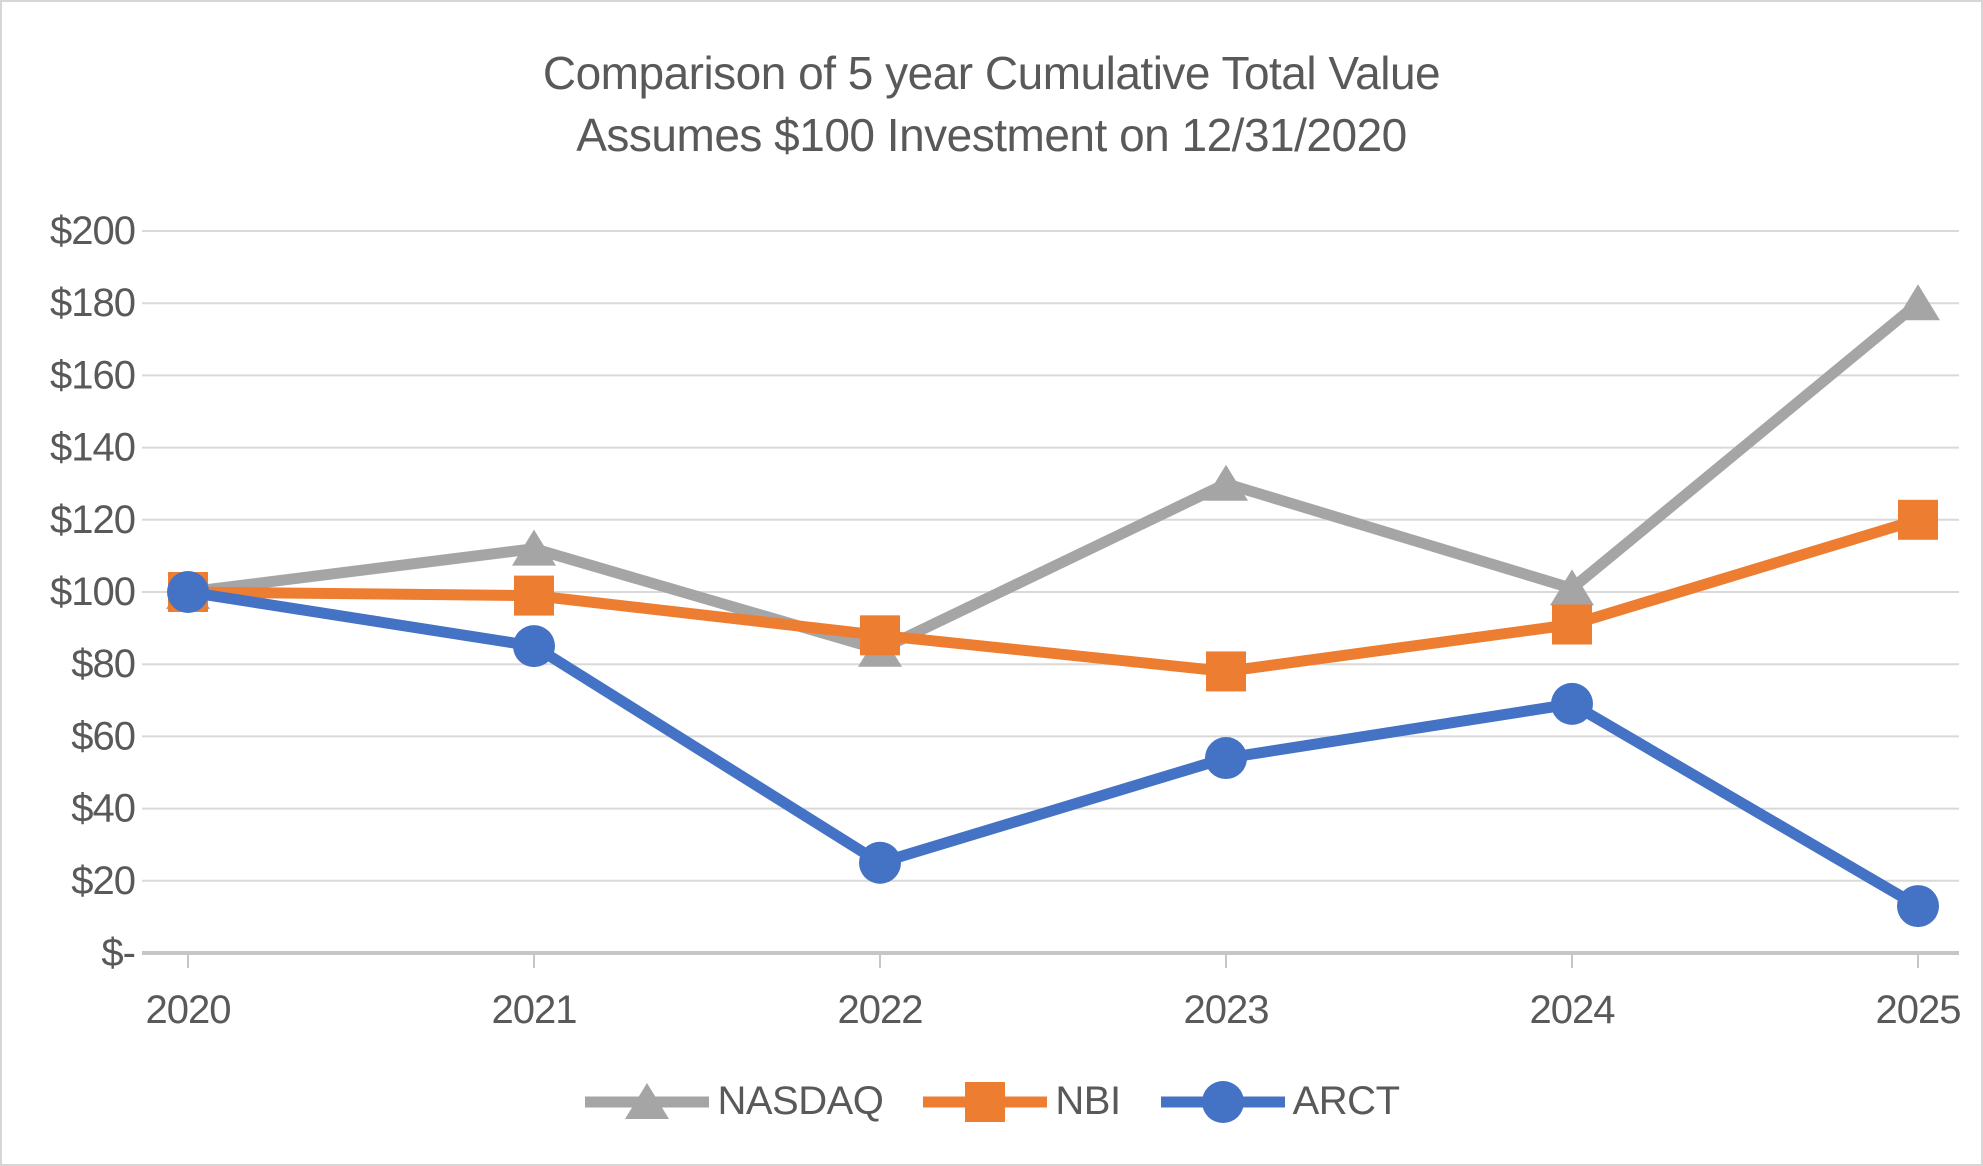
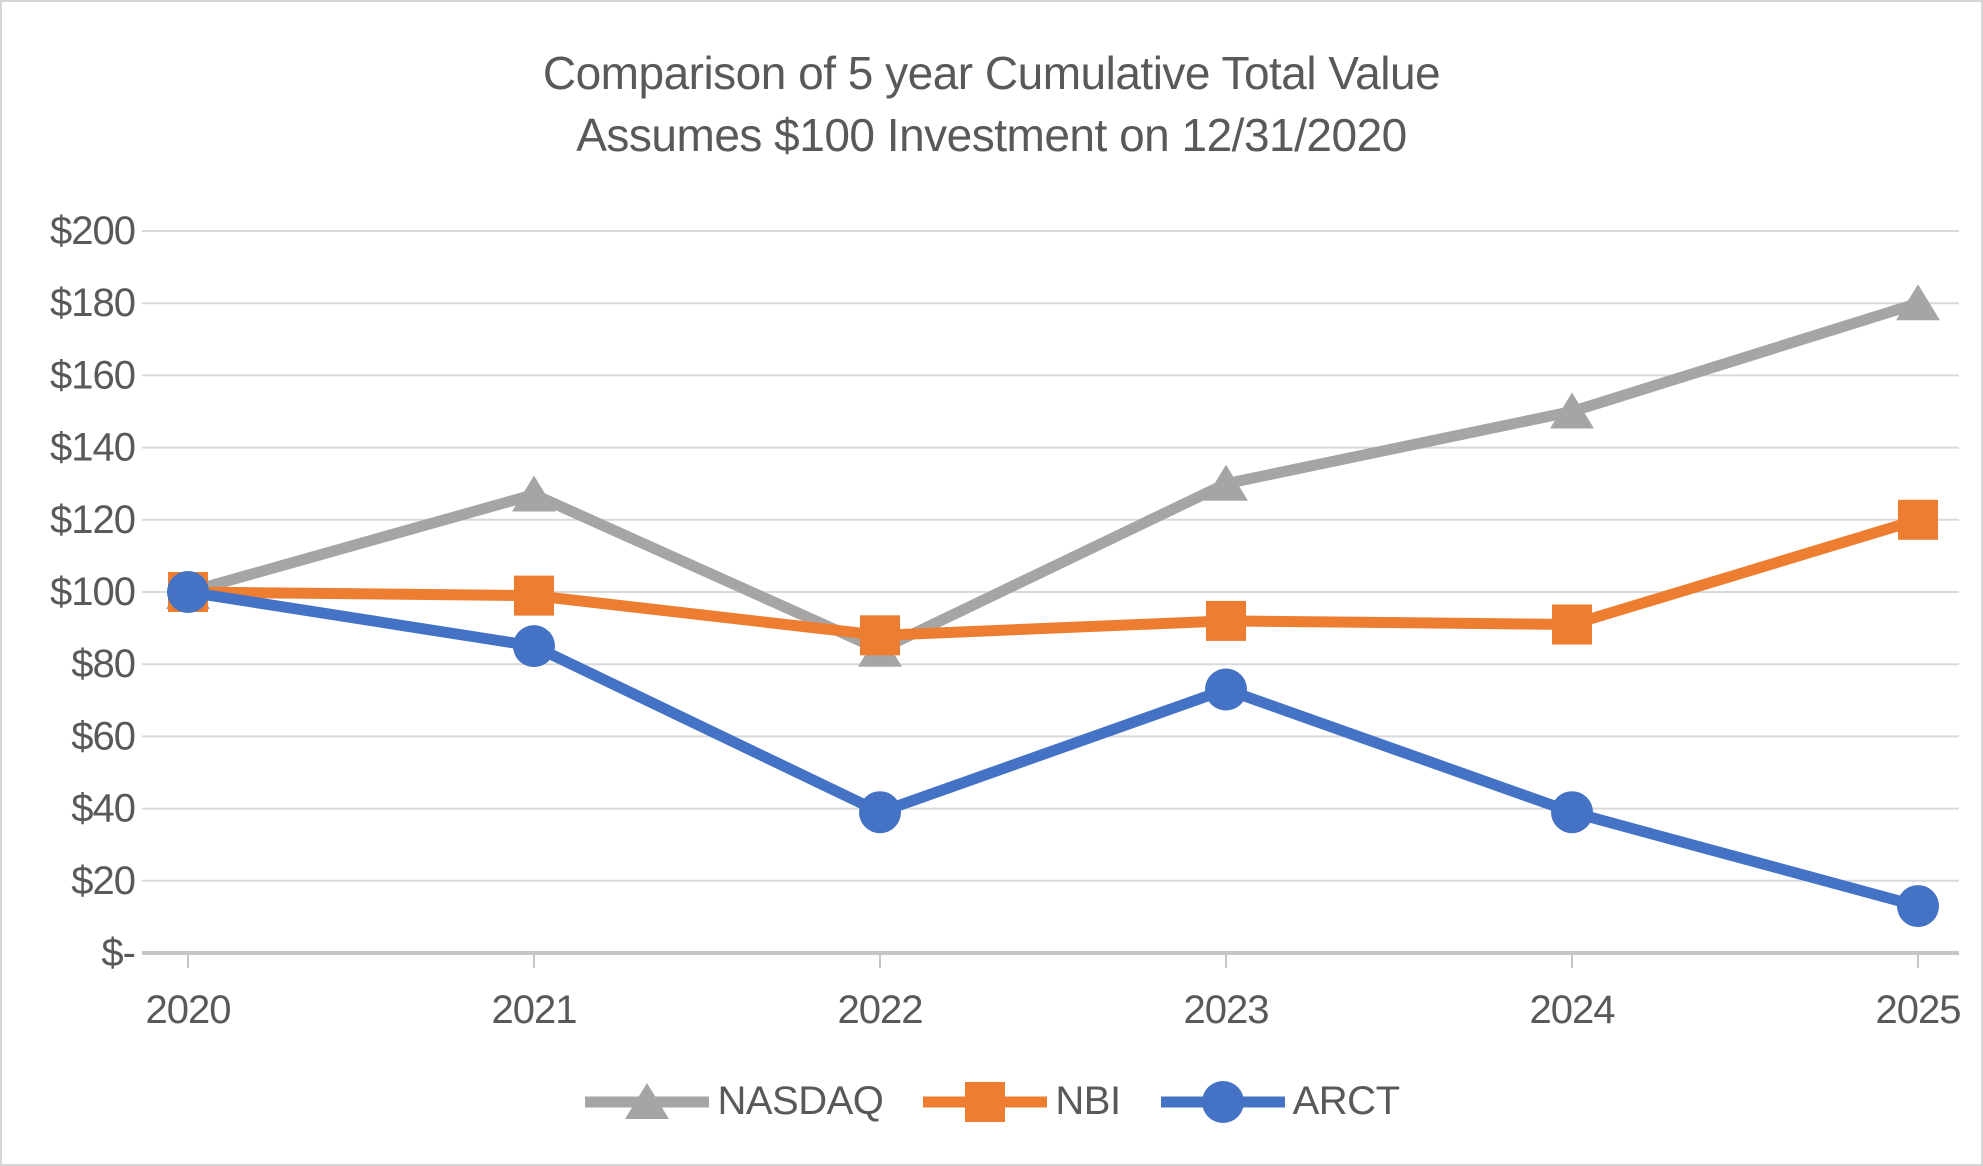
NASDAQ/2021: $112 -> $127
ARCT/2022: $25 -> $39
NBI/2023: $78 -> $92
ARCT/2023: $54 -> $73
NASDAQ/2024: $101 -> $150
ARCT/2024: $69 -> $39
